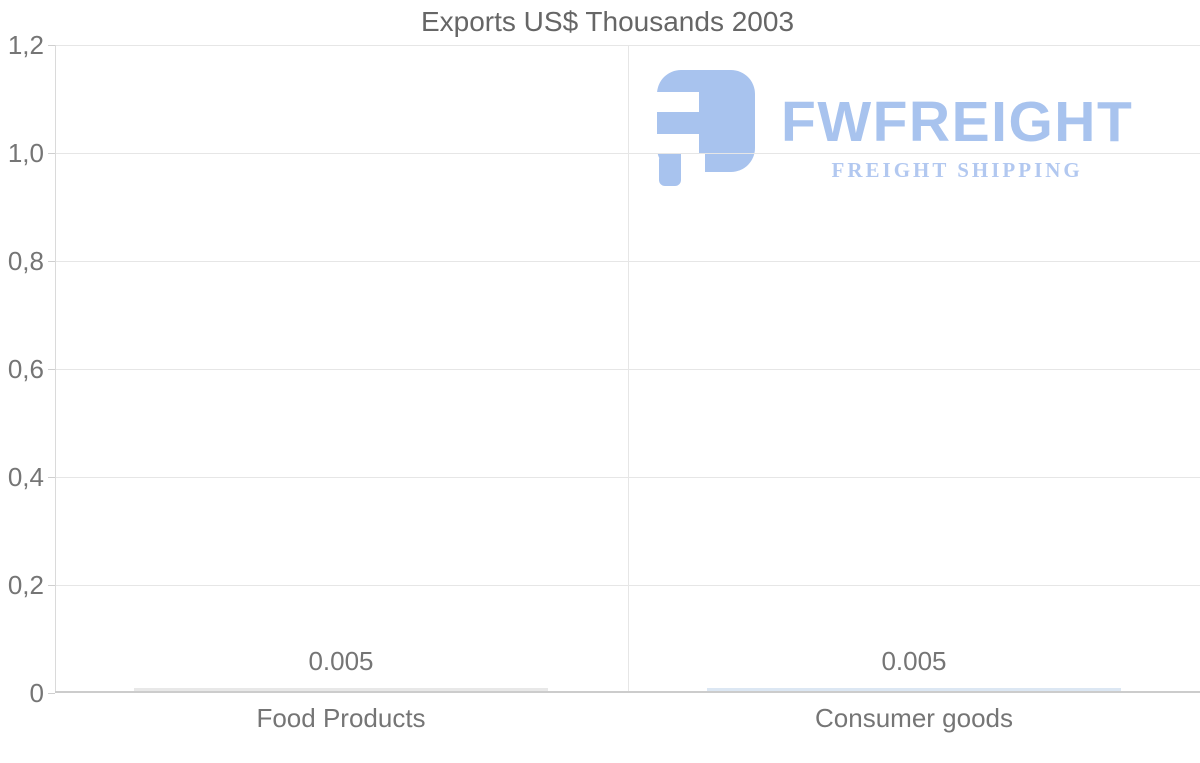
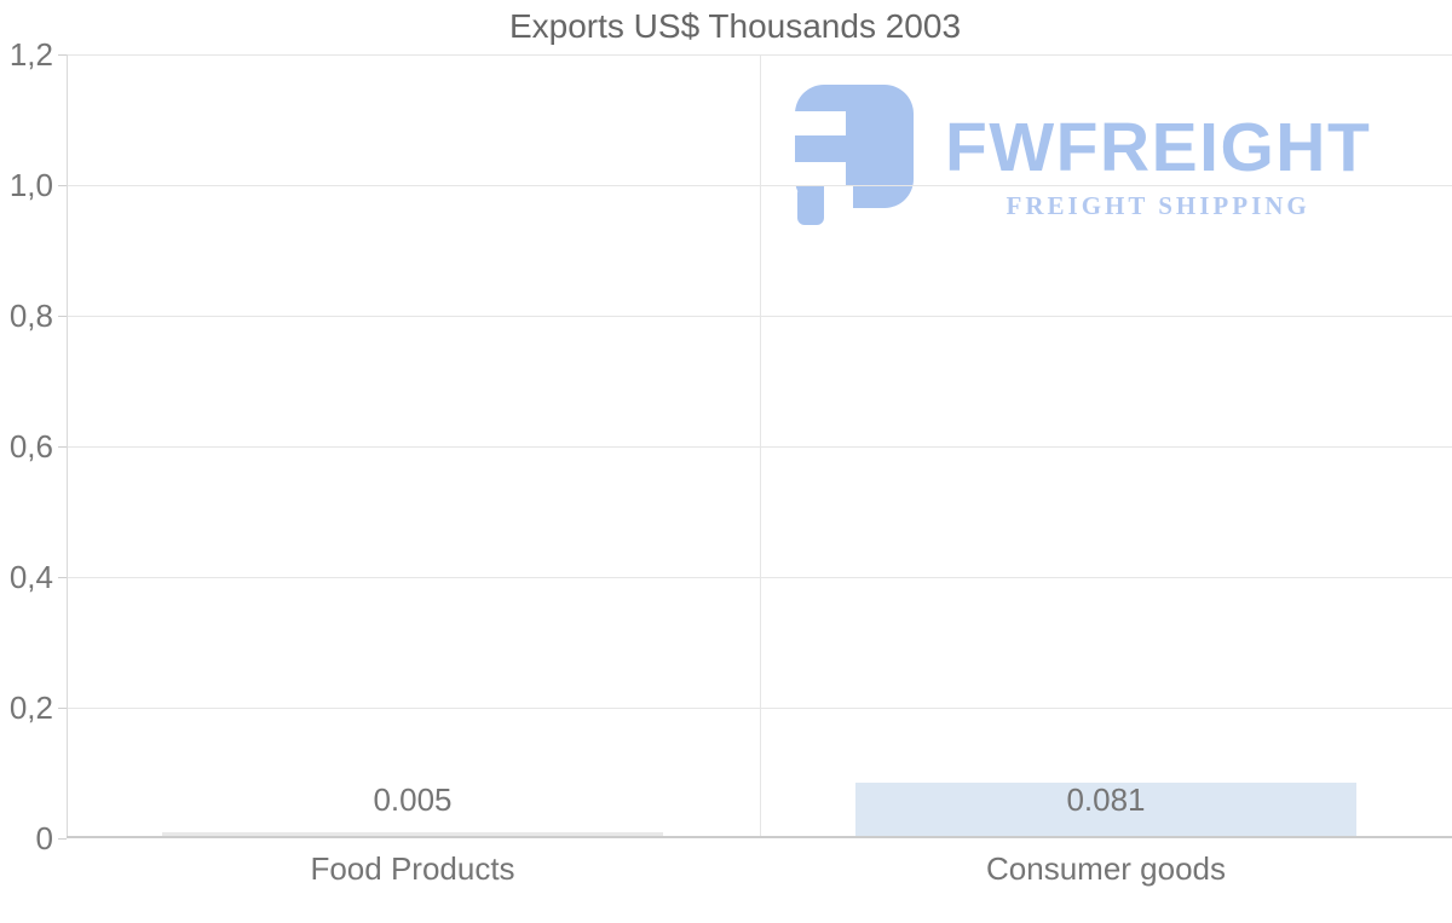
Consumer goods: 0.005 -> 0.081
